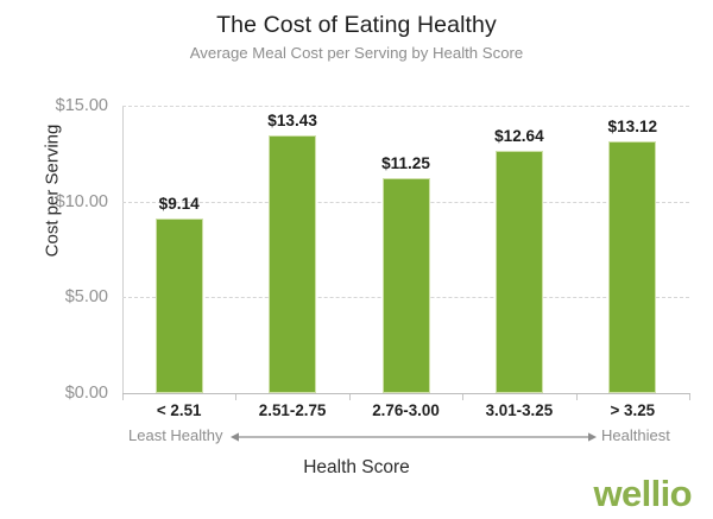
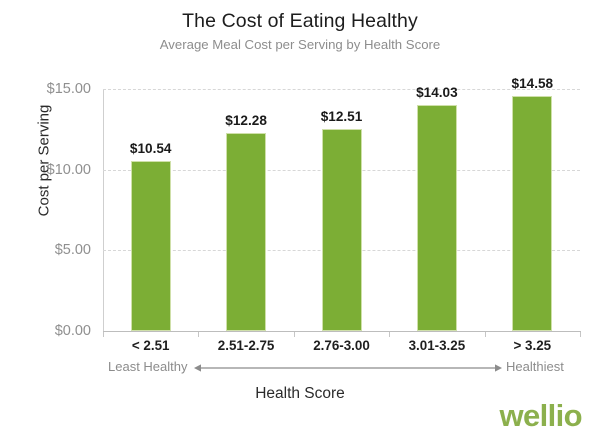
< 2.51: $9.14 -> $10.54
2.51-2.75: $13.43 -> $12.28
2.76-3.00: $11.25 -> $12.51
3.01-3.25: $12.64 -> $14.03
> 3.25: $13.12 -> $14.58
